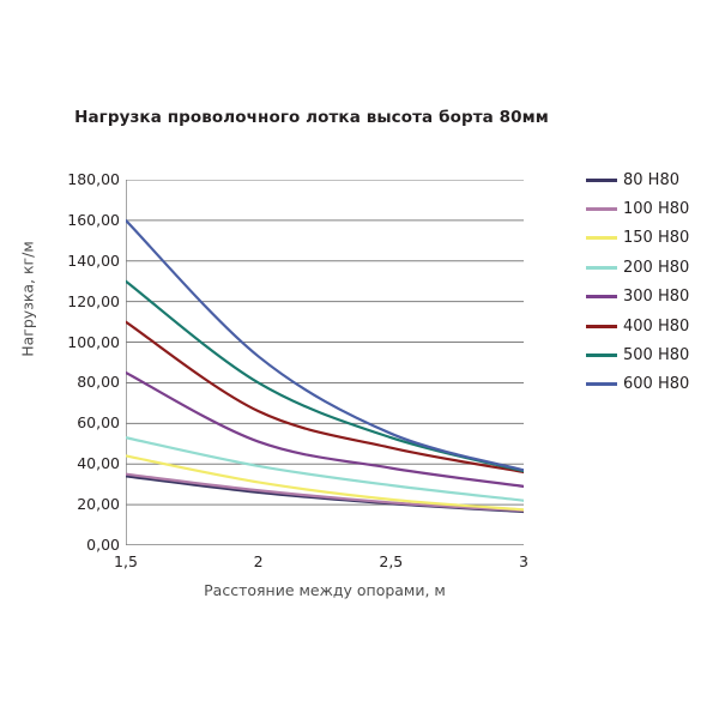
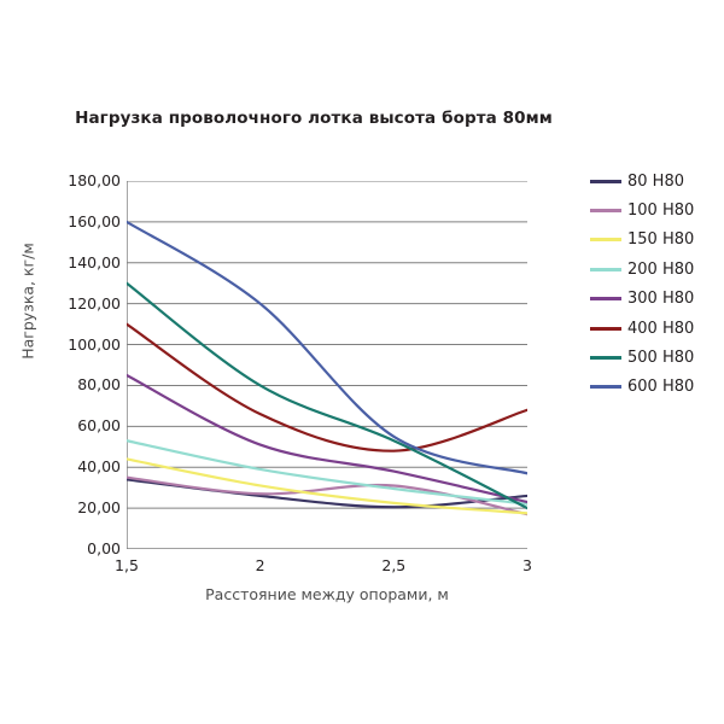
600 H80/2: 93 -> 120
100 H80/2,5: 21 -> 31
80 H80/3: 16 -> 26
300 H80/3: 29 -> 23
400 H80/3: 36 -> 68
500 H80/3: 36 -> 20
